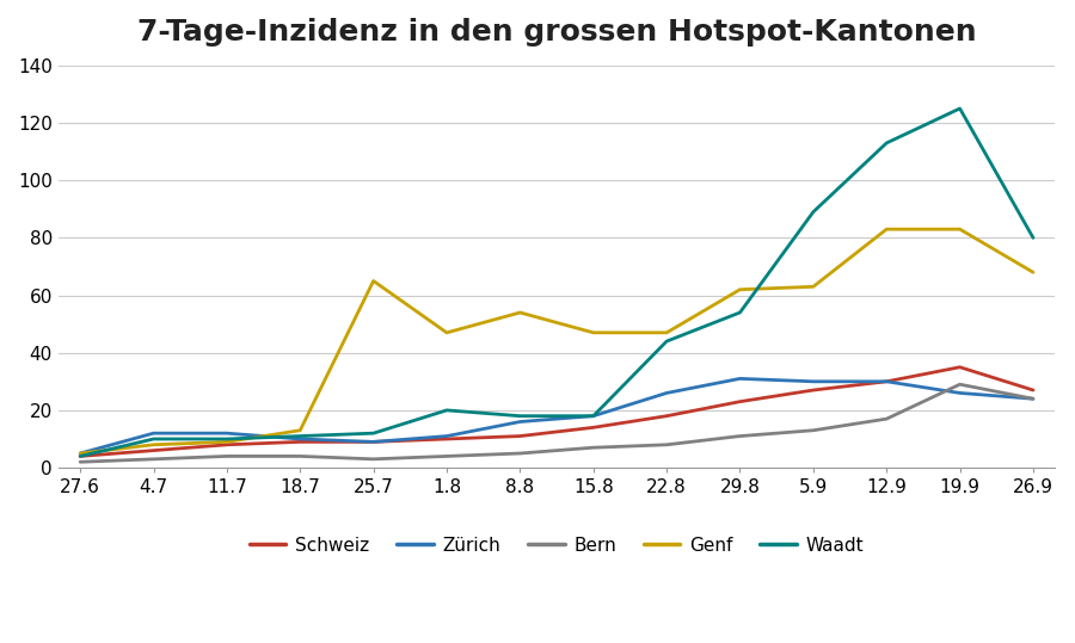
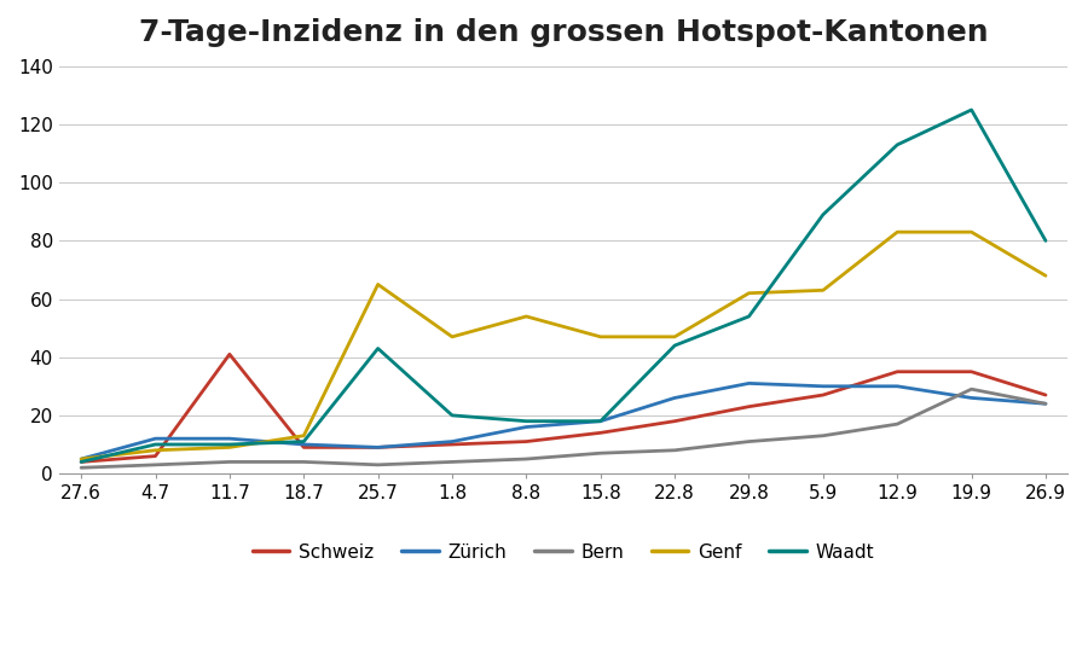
Schweiz/11.7: 8 -> 41
Waadt/25.7: 12 -> 43
Schweiz/12.9: 30 -> 35
